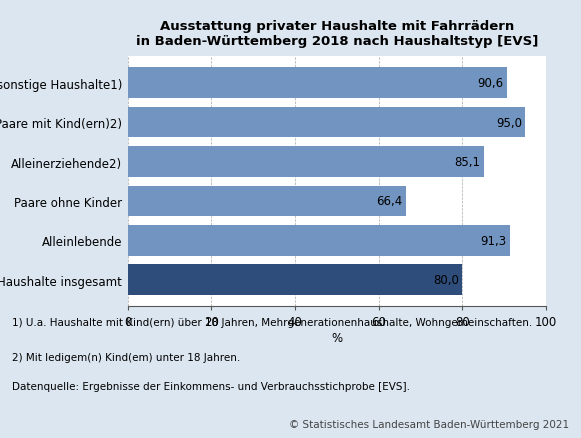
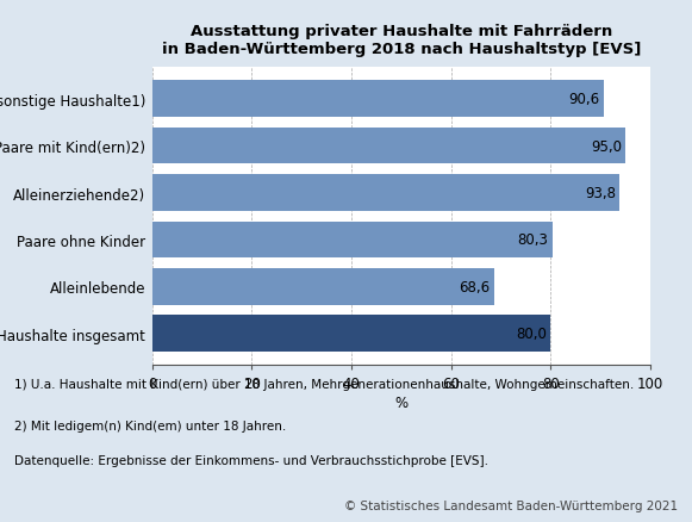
Alleinerziehende2): 85,1 -> 93,8
Paare ohne Kinder: 66,4 -> 80,3
Alleinlebende: 91,3 -> 68,6
